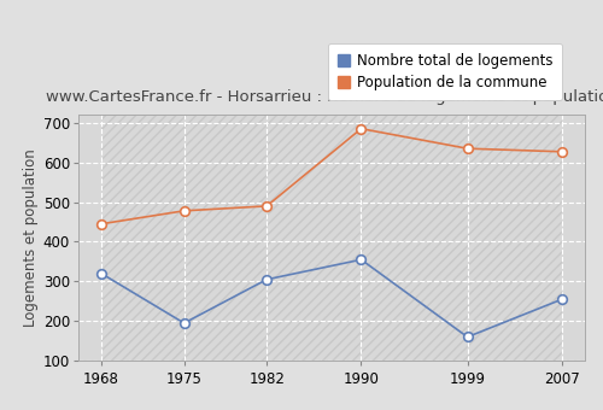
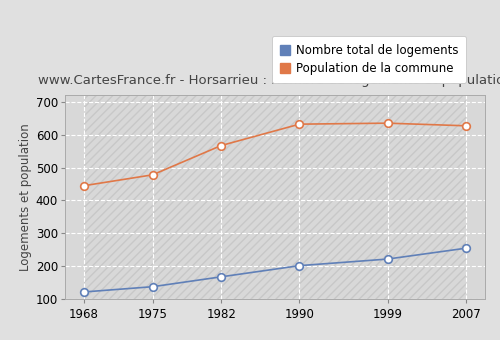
Nombre total de logements/1968: 320 -> 122
Nombre total de logements/1975: 195 -> 138
Nombre total de logements/1982: 305 -> 168
Population de la commune/1982: 490 -> 567
Nombre total de logements/1990: 355 -> 202
Population de la commune/1990: 685 -> 632
Nombre total de logements/1999: 160 -> 222
